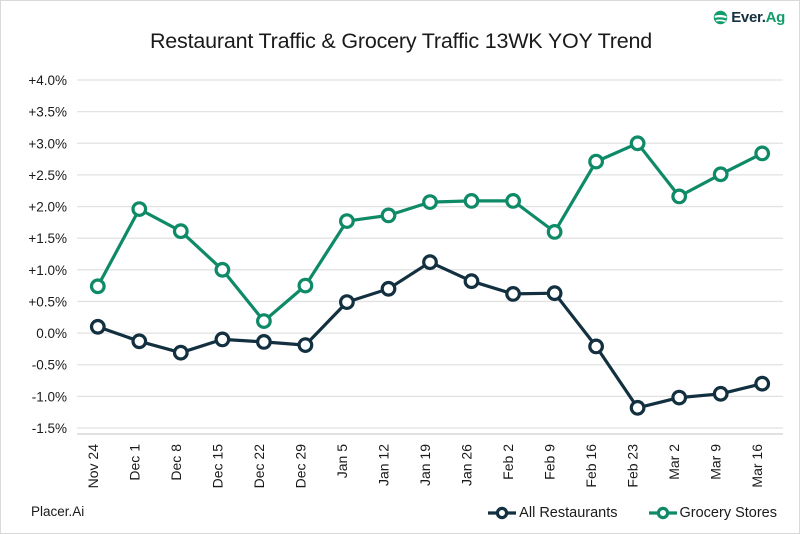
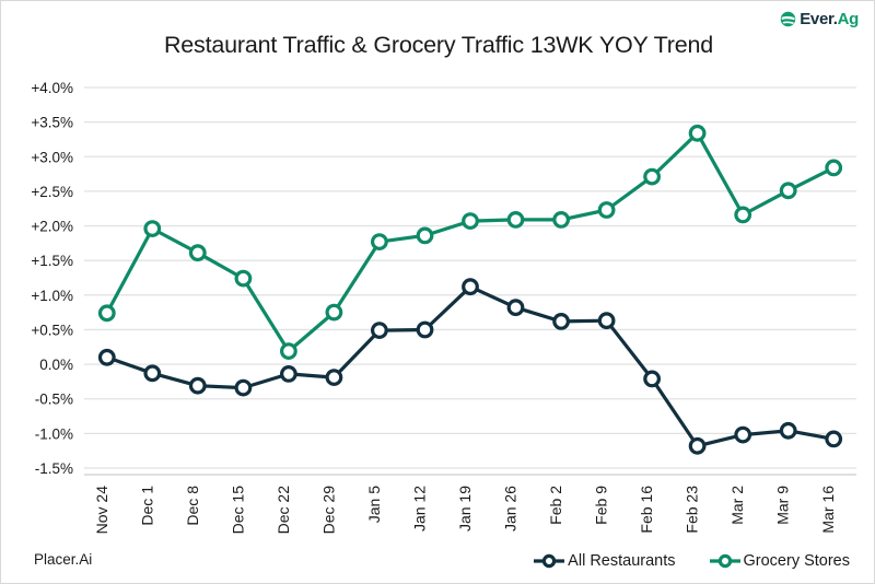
All Restaurants/Dec 15: -0.1% -> -0.3%
Grocery Stores/Dec 15: 1.0% -> 1.2%
All Restaurants/Jan 12: 0.7% -> 0.5%
Grocery Stores/Feb 9: 1.6% -> 2.2%
Grocery Stores/Feb 23: 3.0% -> 3.3%
All Restaurants/Mar 16: -0.8% -> -1.1%
